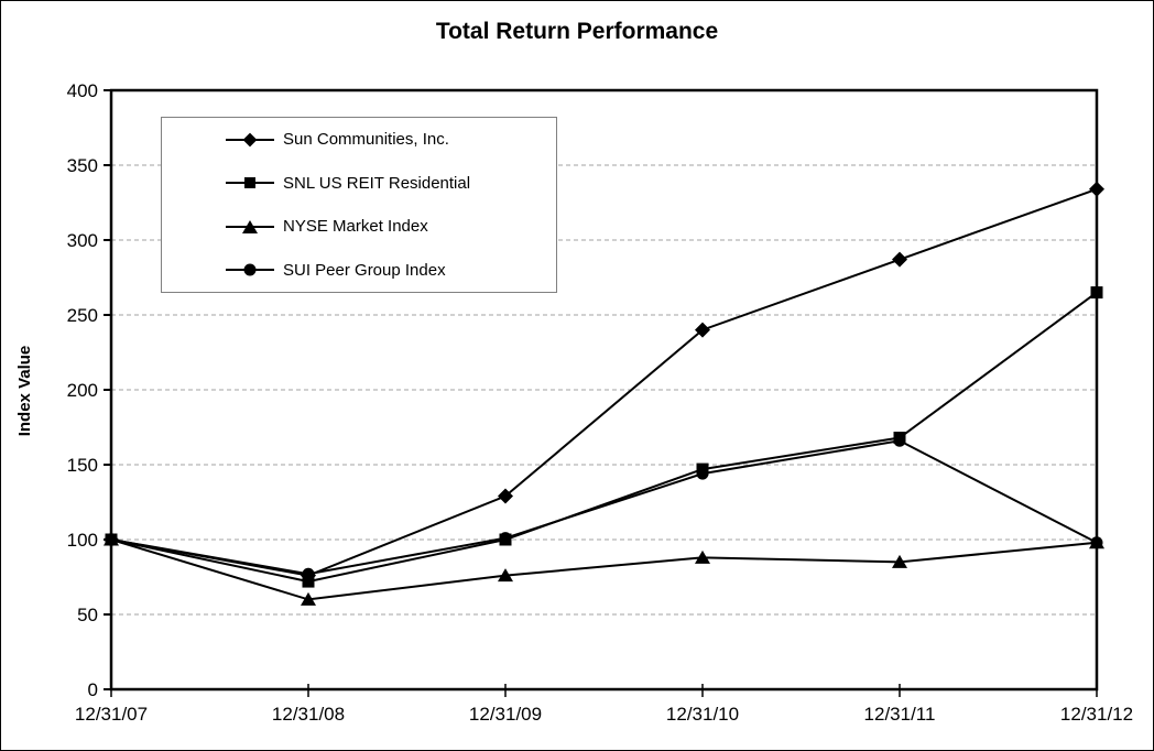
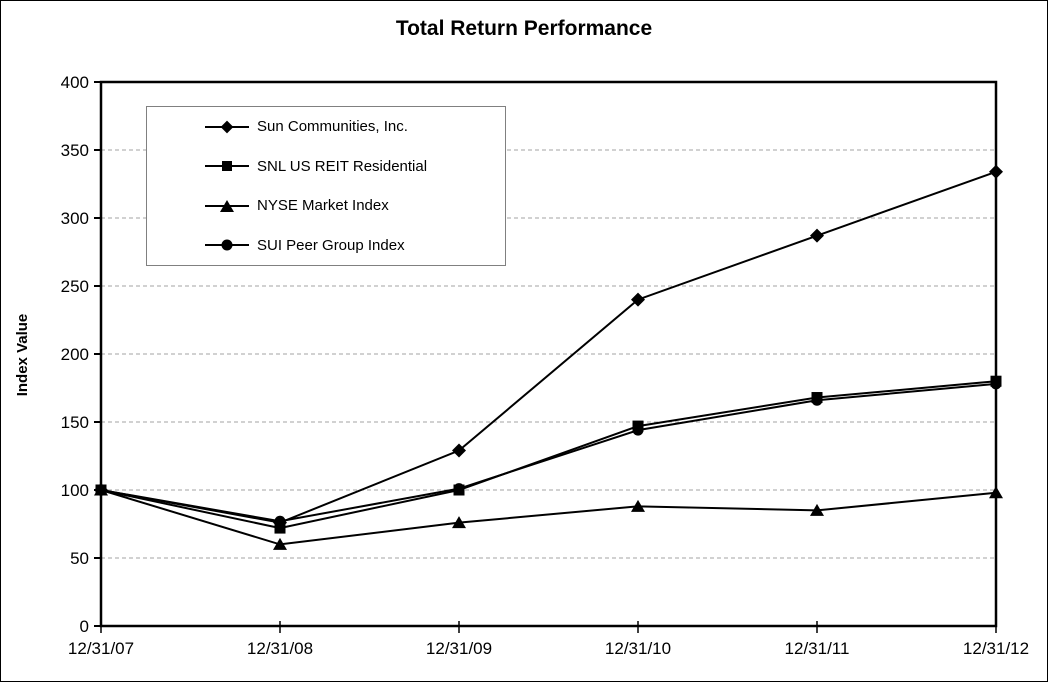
SNL US REIT Residential/12/31/12: 265 -> 180
SUI Peer Group Index/12/31/12: 98 -> 178
